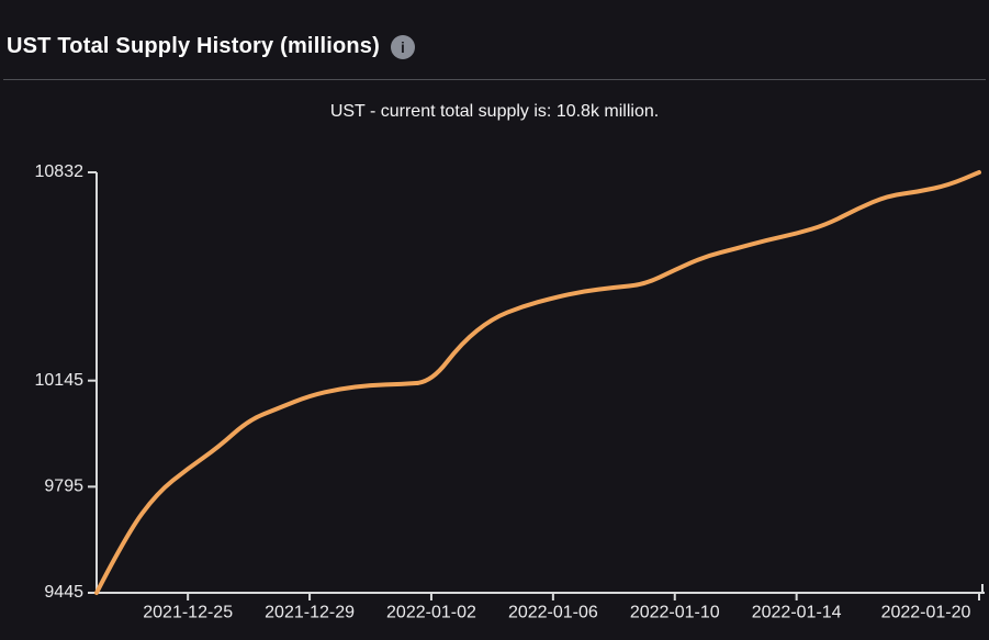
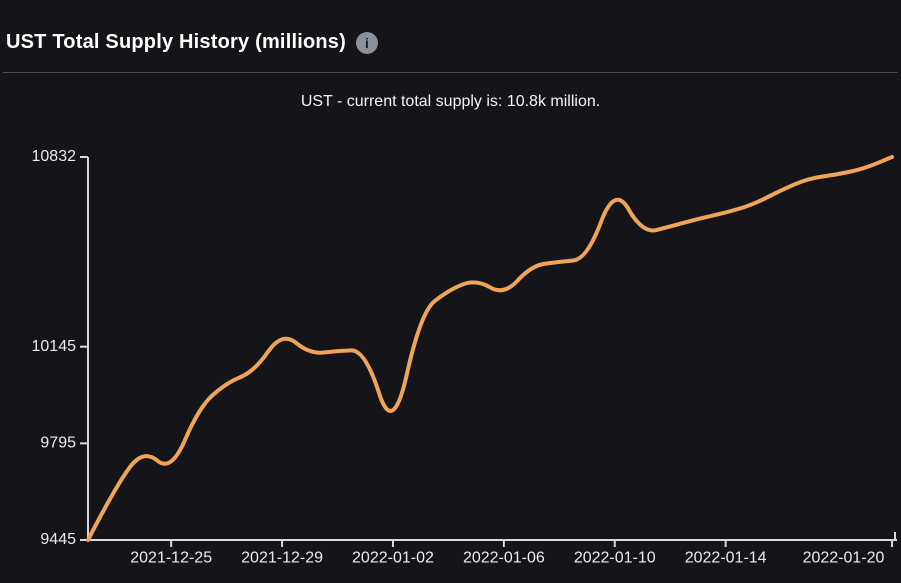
2021-12-25: 9860 -> 9690
2021-12-29: 10100 -> 10200
2022-01-02: 10140 -> 9820
2022-01-06: 10420 -> 10330
2022-01-10: 10510 -> 10730
